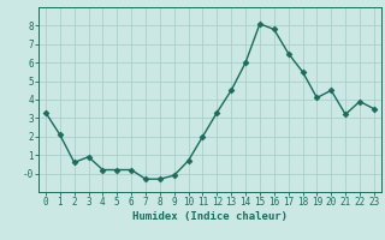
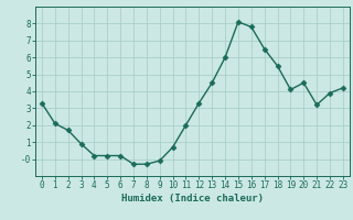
2: 0.6 -> 1.7
23: 3.5 -> 4.2
